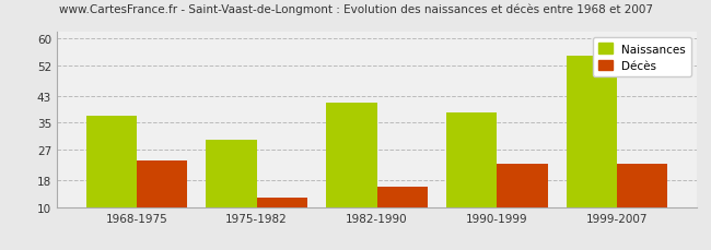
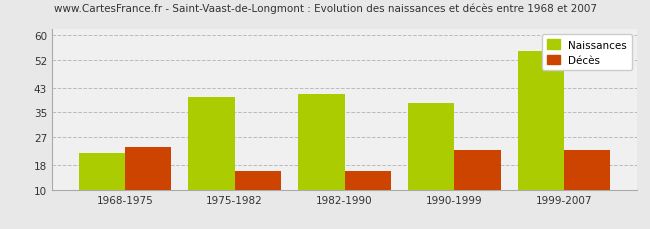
Naissances/1968-1975: 37 -> 22
Naissances/1975-1982: 30 -> 40
Décès/1975-1982: 13 -> 16
